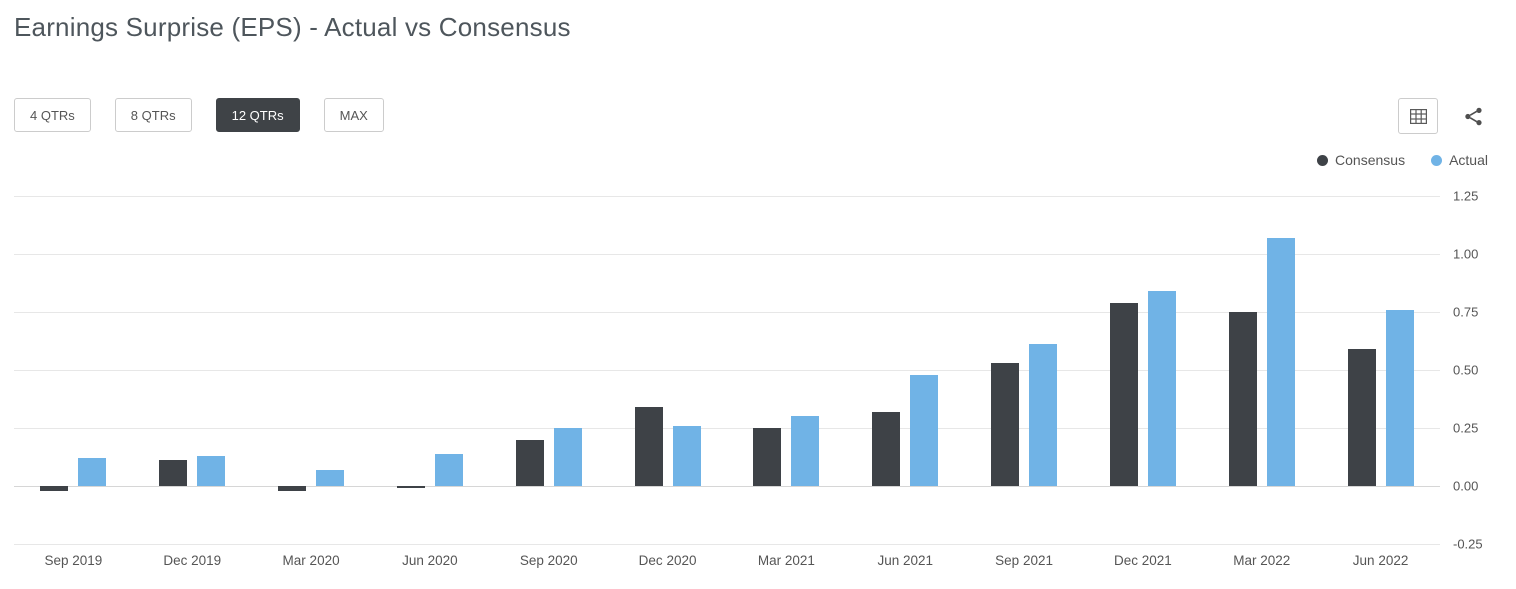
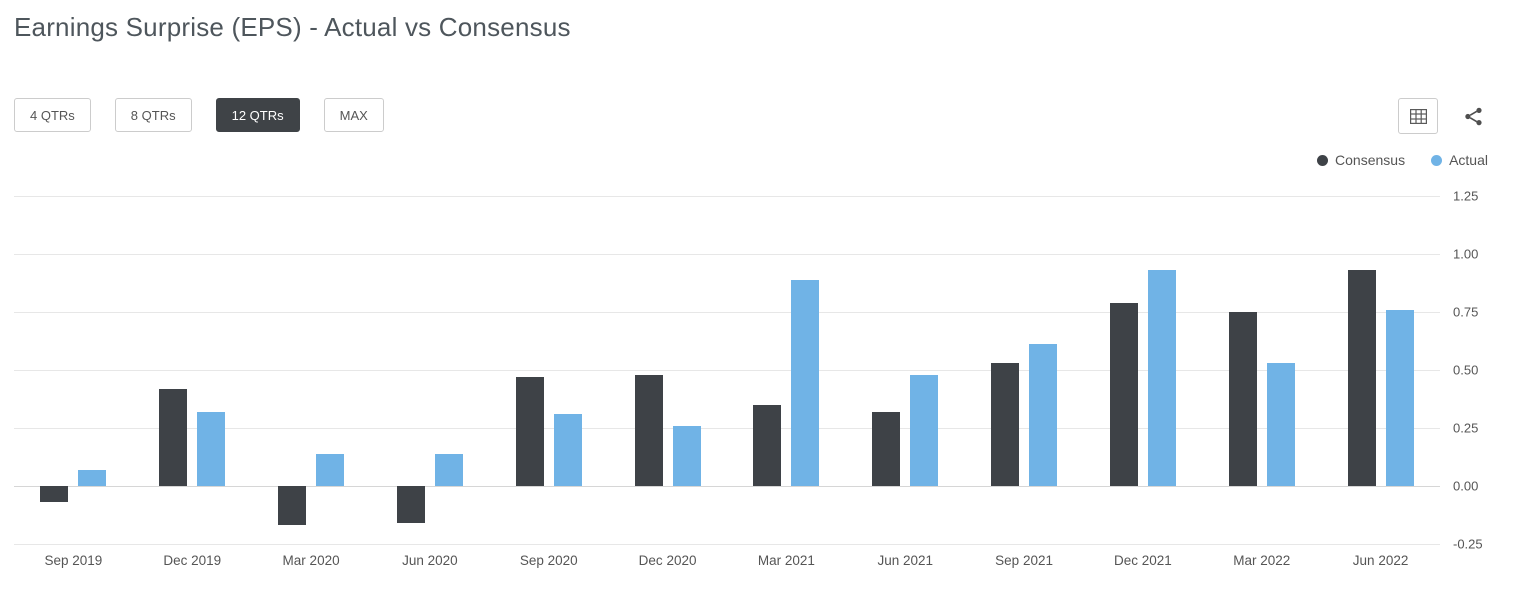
Consensus/Sep 2019: -0.02 -> -0.07
Actual/Sep 2019: 0.12 -> 0.07
Consensus/Dec 2019: 0.11 -> 0.42
Actual/Dec 2019: 0.13 -> 0.32
Consensus/Mar 2020: -0.02 -> -0.17
Actual/Mar 2020: 0.07 -> 0.14
Consensus/Jun 2020: -0.01 -> -0.16
Consensus/Sep 2020: 0.20 -> 0.47
Actual/Sep 2020: 0.25 -> 0.31
Consensus/Dec 2020: 0.34 -> 0.48
Consensus/Mar 2021: 0.25 -> 0.35
Actual/Mar 2021: 0.30 -> 0.89
Actual/Dec 2021: 0.84 -> 0.93
Actual/Mar 2022: 1.07 -> 0.53
Consensus/Jun 2022: 0.59 -> 0.93
